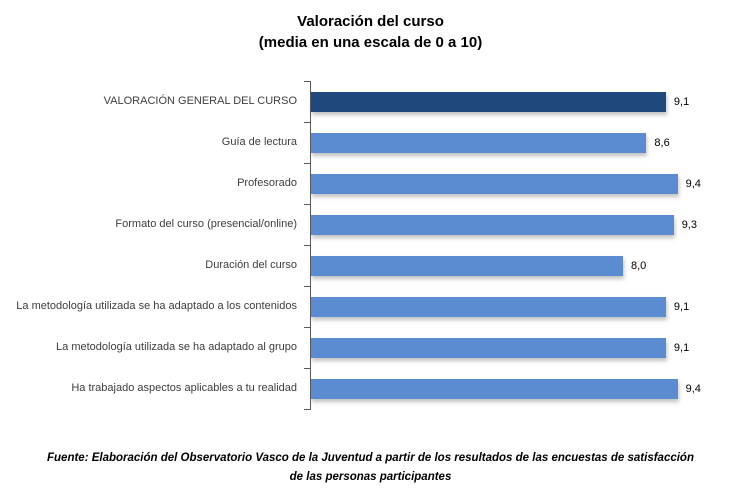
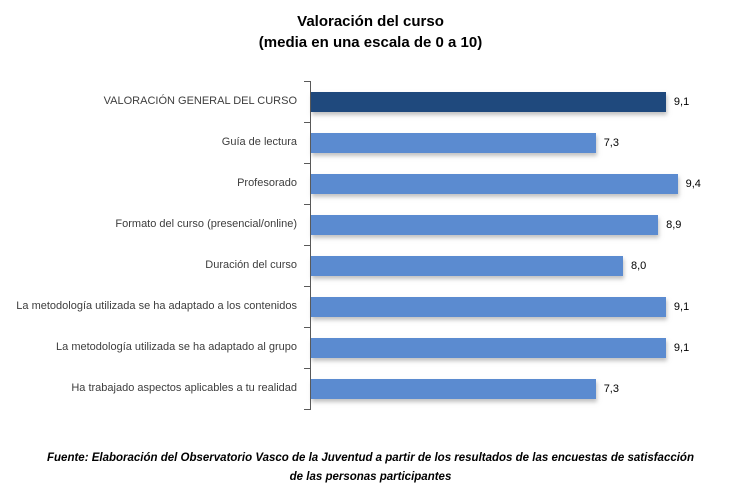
Guía de lectura: 8,6 -> 7,3
Formato del curso (presencial/online): 9,3 -> 8,9
Ha trabajado aspectos aplicables a tu realidad: 9,4 -> 7,3
